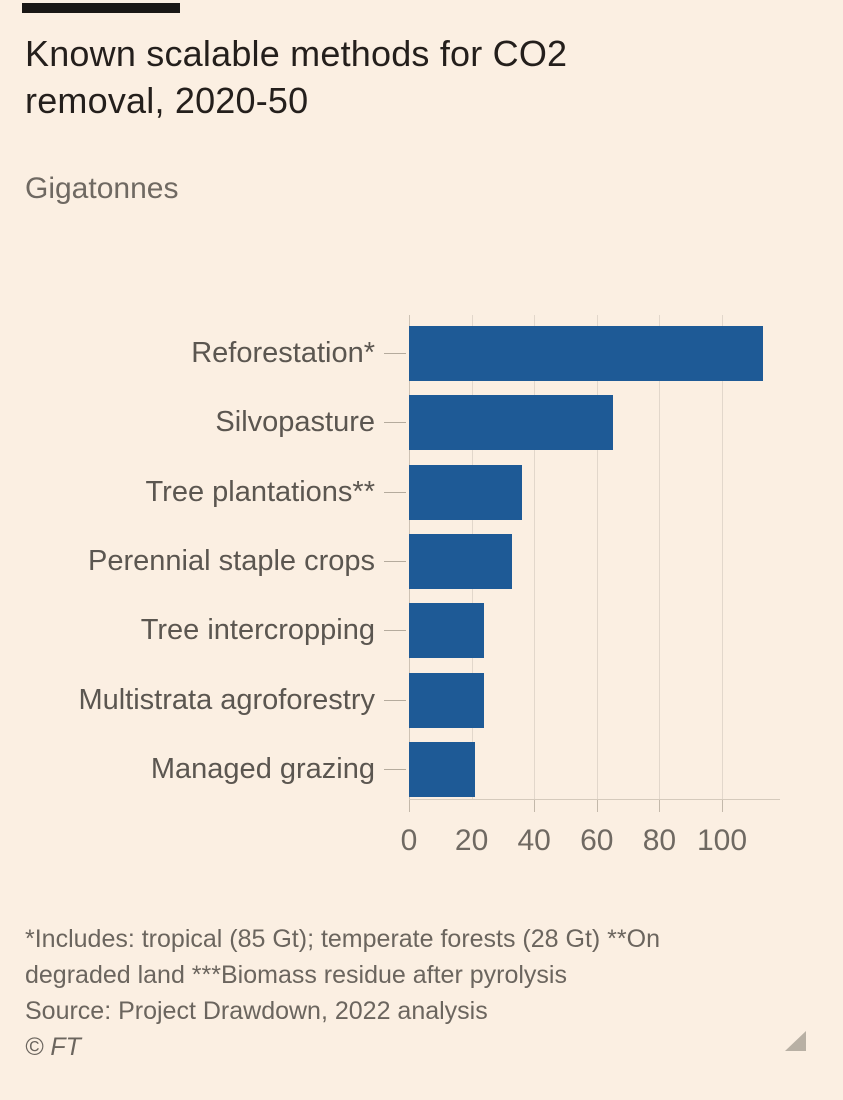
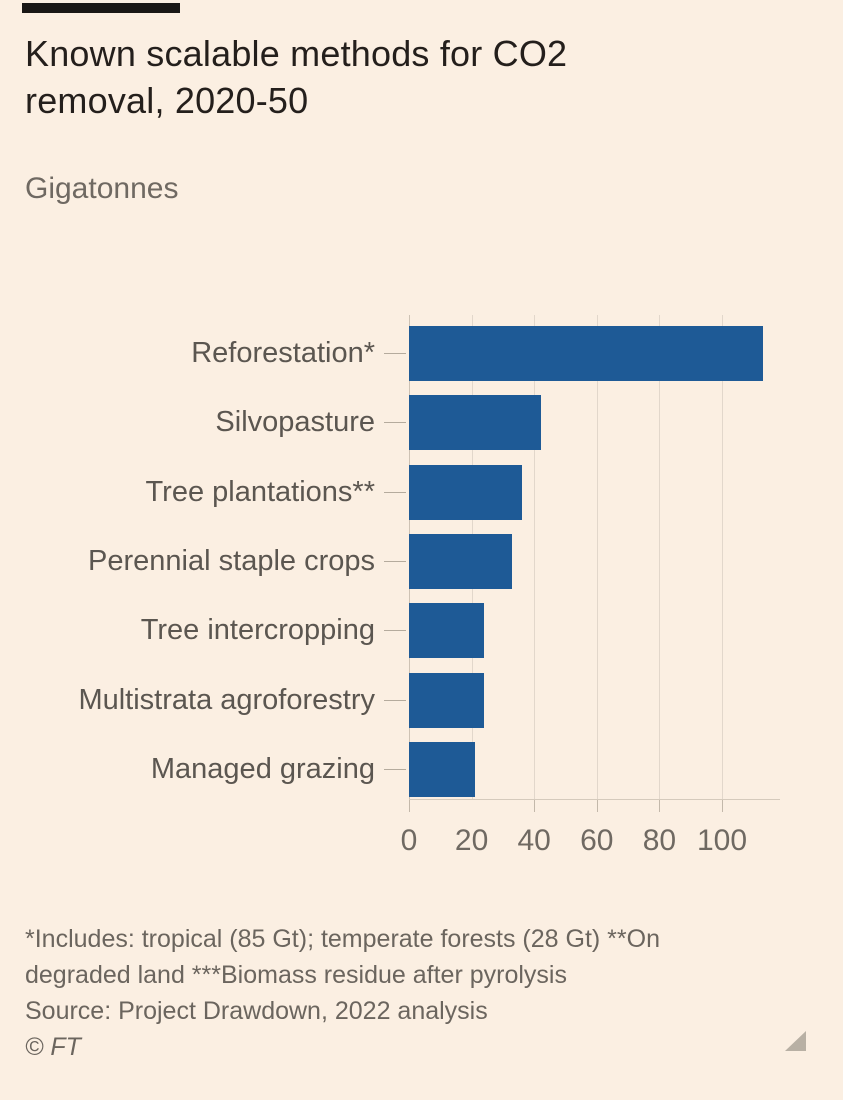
Silvopasture: 65 -> 42
